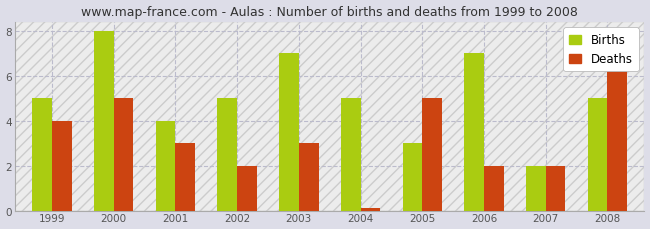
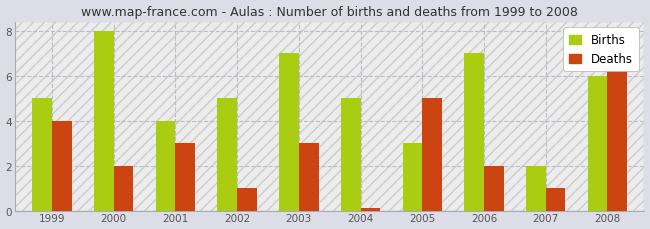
Deaths/2000: 5.0 -> 2.0
Deaths/2002: 2.0 -> 1.0
Deaths/2007: 2.0 -> 1.0
Births/2008: 5 -> 6
